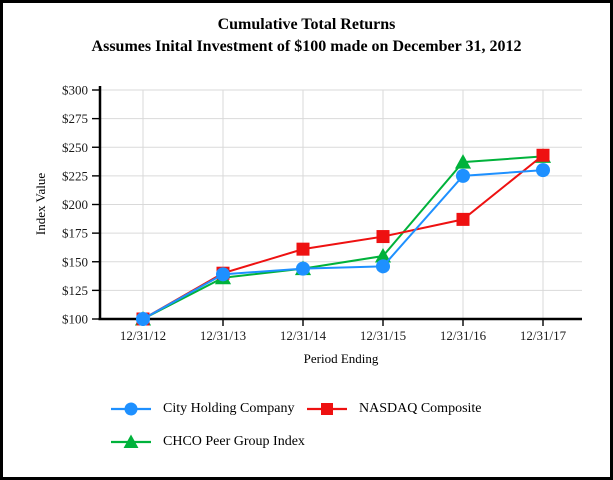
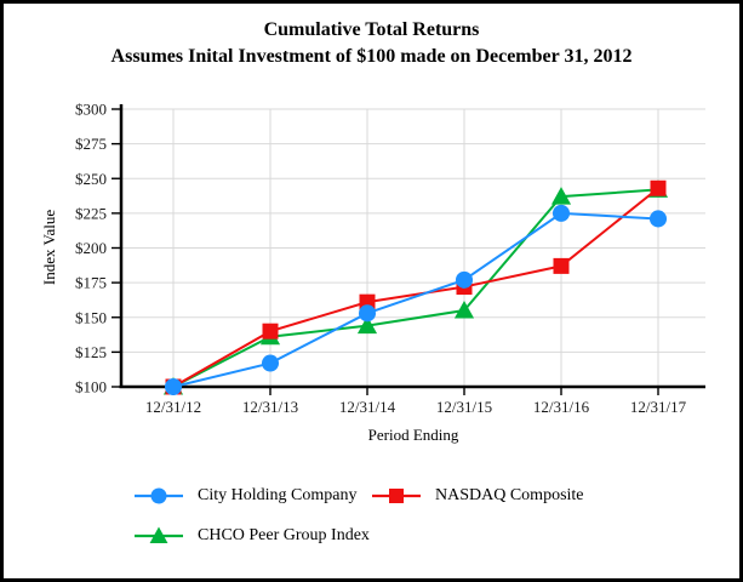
City Holding Company/12/31/13: $139 -> $117
City Holding Company/12/31/14: $144 -> $153
City Holding Company/12/31/15: $146 -> $177
City Holding Company/12/31/17: $230 -> $221
